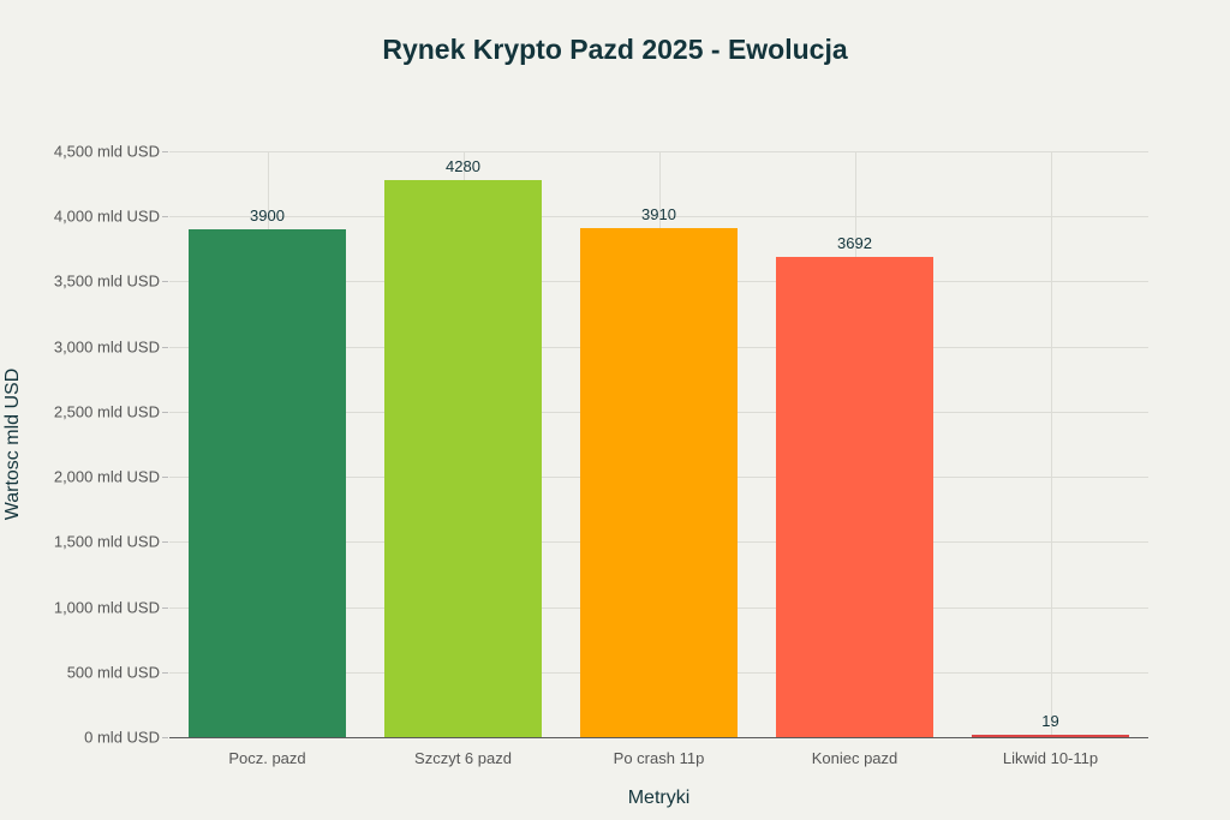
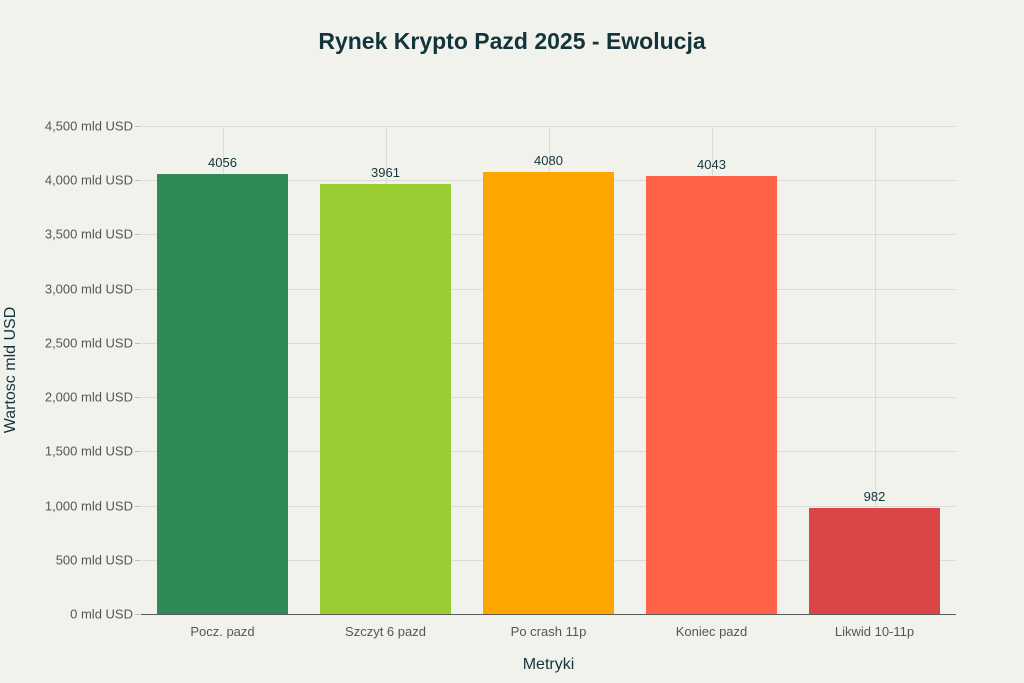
Pocz. pazd: 3900 -> 4056
Szczyt 6 pazd: 4280 -> 3961
Po crash 11p: 3910 -> 4080
Koniec pazd: 3692 -> 4043
Likwid 10-11p: 19 -> 982
